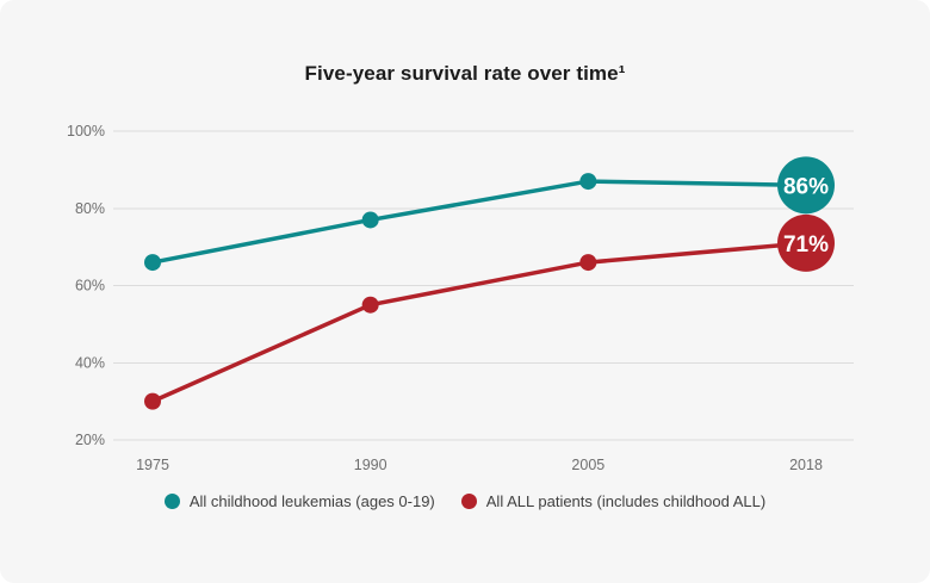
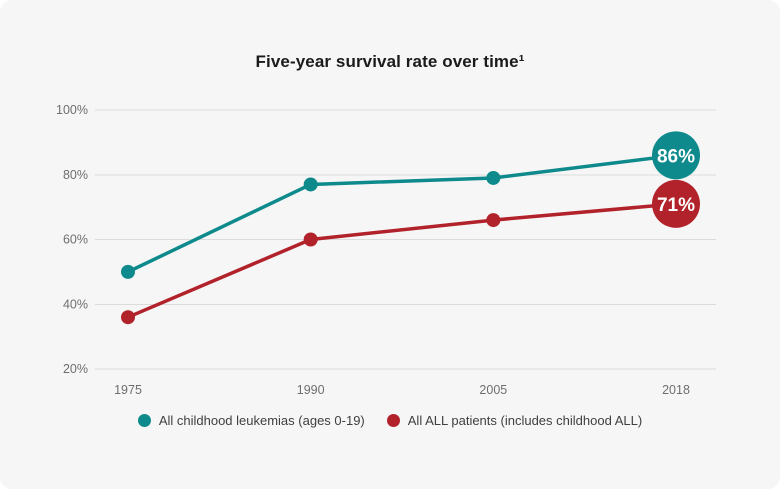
All childhood leukemias (ages 0-19)/1975: 66% -> 50%
All ALL patients (includes childhood ALL)/1975: 30% -> 36%
All ALL patients (includes childhood ALL)/1990: 55% -> 60%
All childhood leukemias (ages 0-19)/2005: 87% -> 79%
